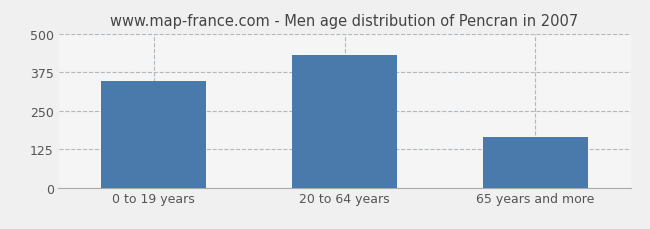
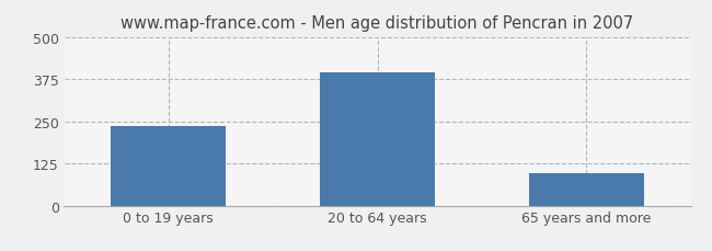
0 to 19 years: 345 -> 237
20 to 64 years: 430 -> 393
65 years and more: 165 -> 96
